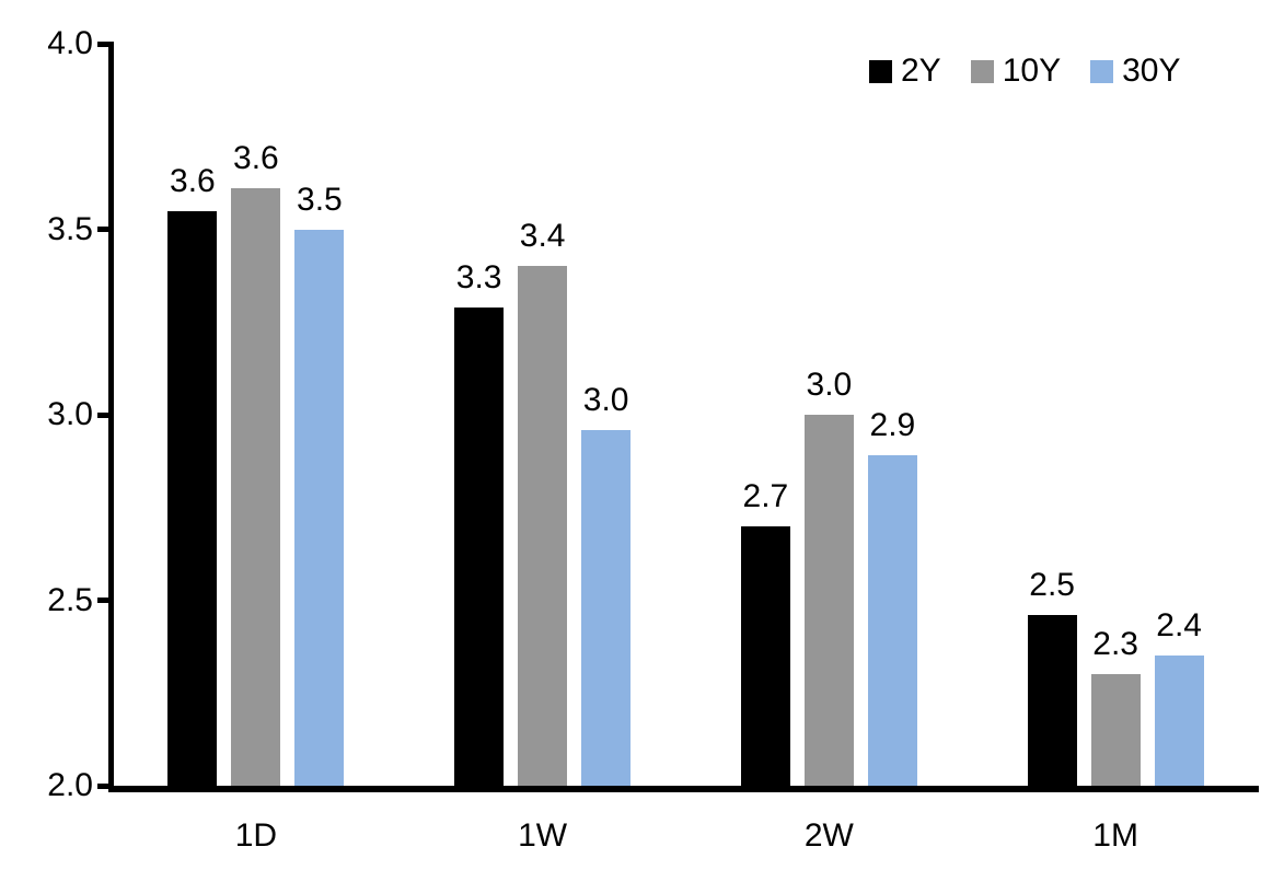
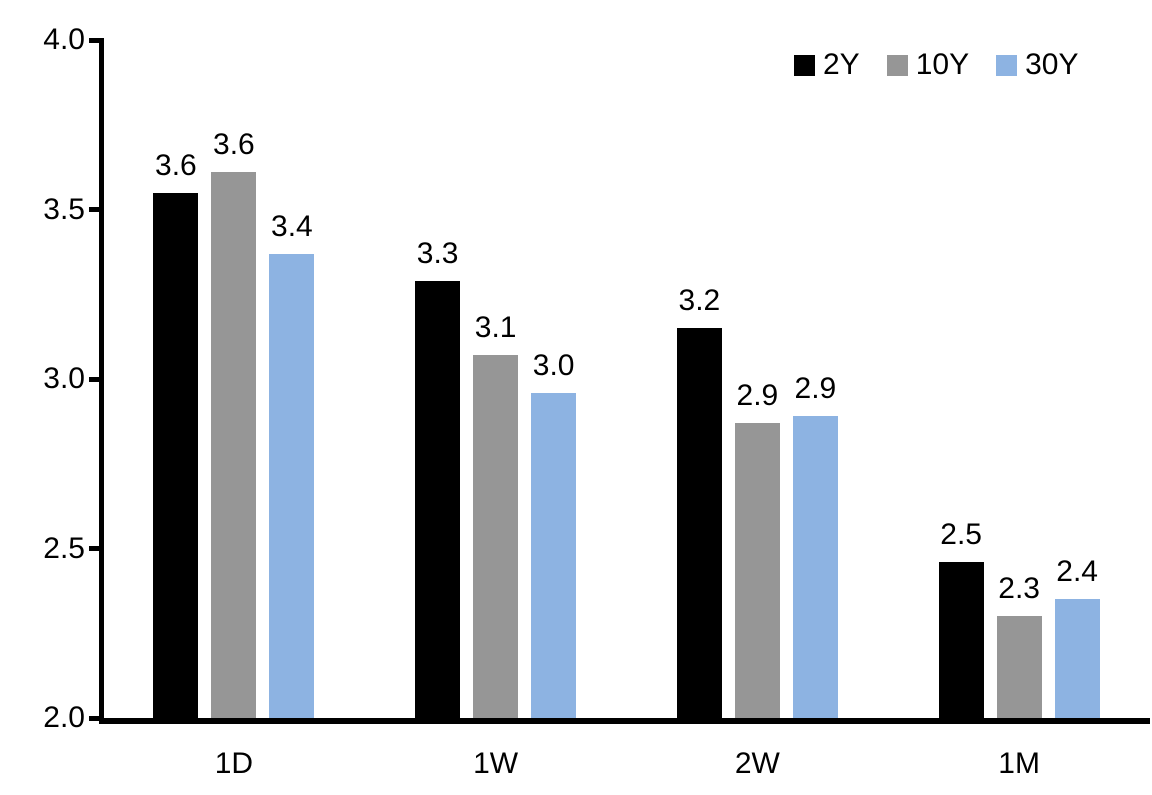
30Y/1D: 3.5 -> 3.4
10Y/1W: 3.4 -> 3.1
2Y/2W: 2.7 -> 3.2
10Y/2W: 3.0 -> 2.9
